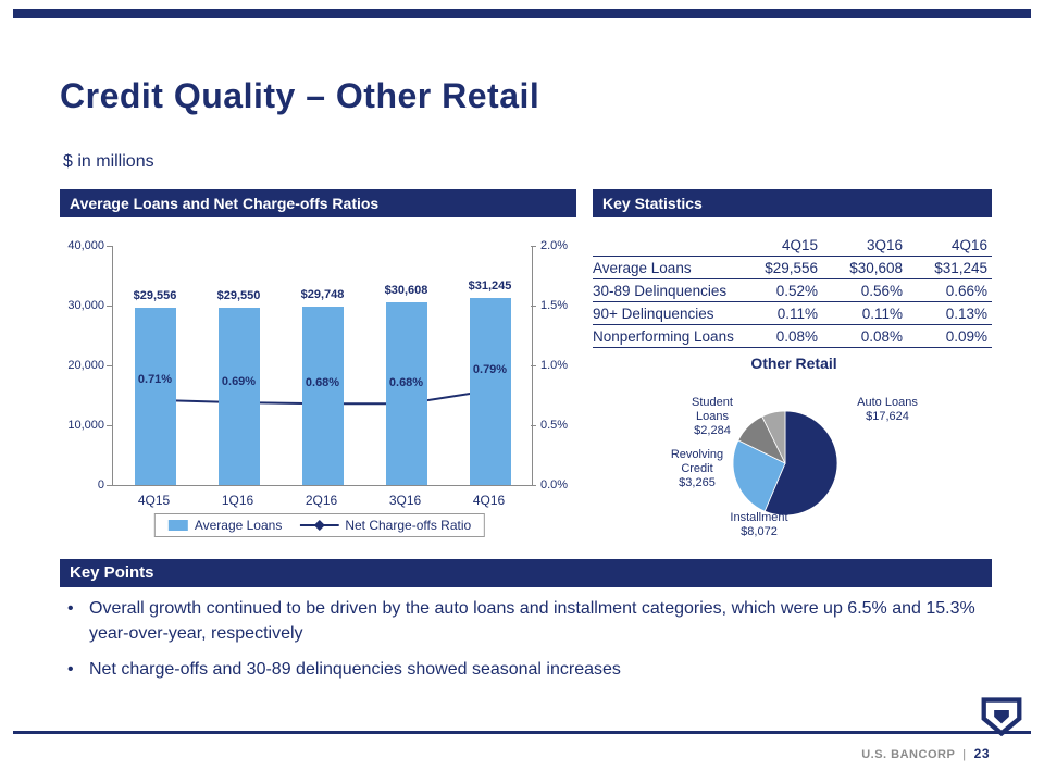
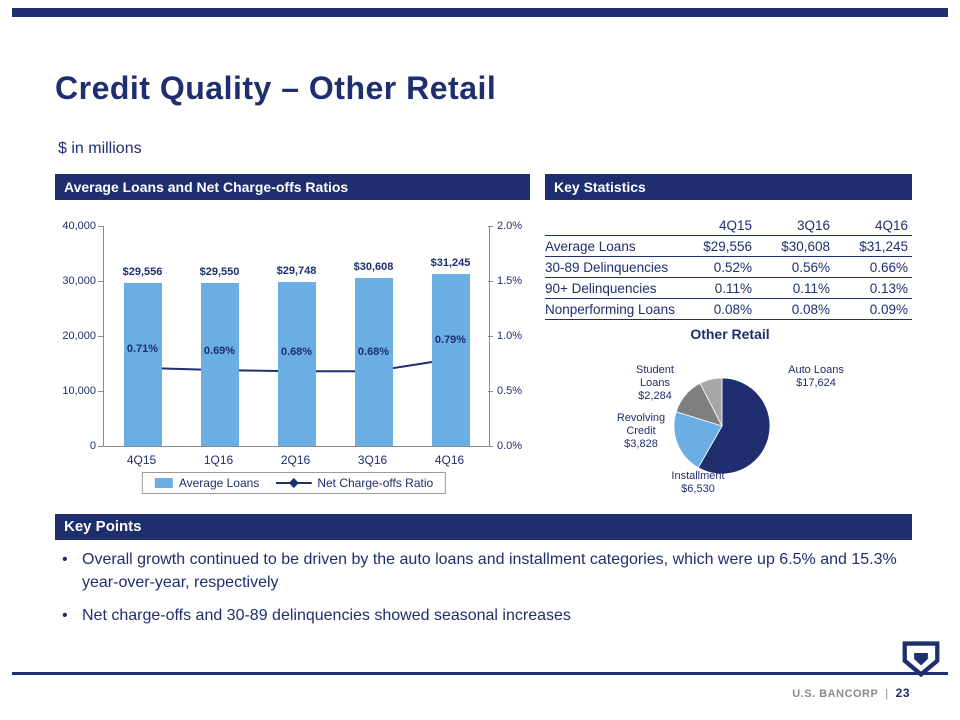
Other Retail/Installment: $8,072 -> $6,530
Other Retail/Revolving Credit: $3,265 -> $3,828
